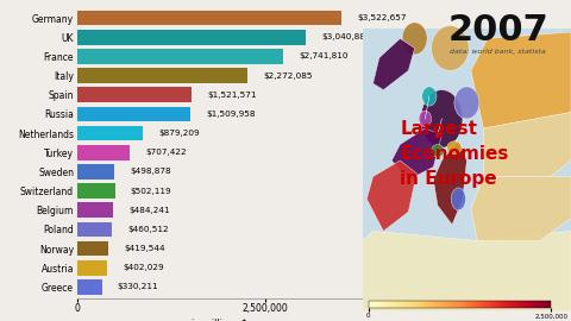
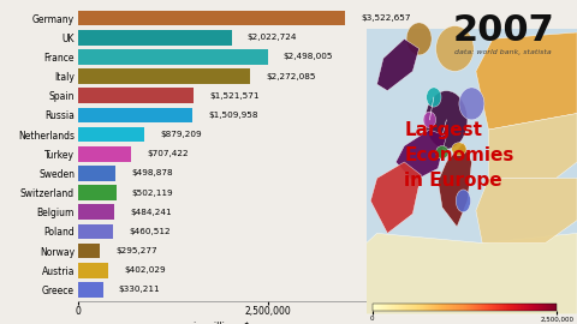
UK: $3,040,884 -> $2,022,724
France: $2,741,810 -> $2,498,005
Norway: $419,544 -> $295,277
